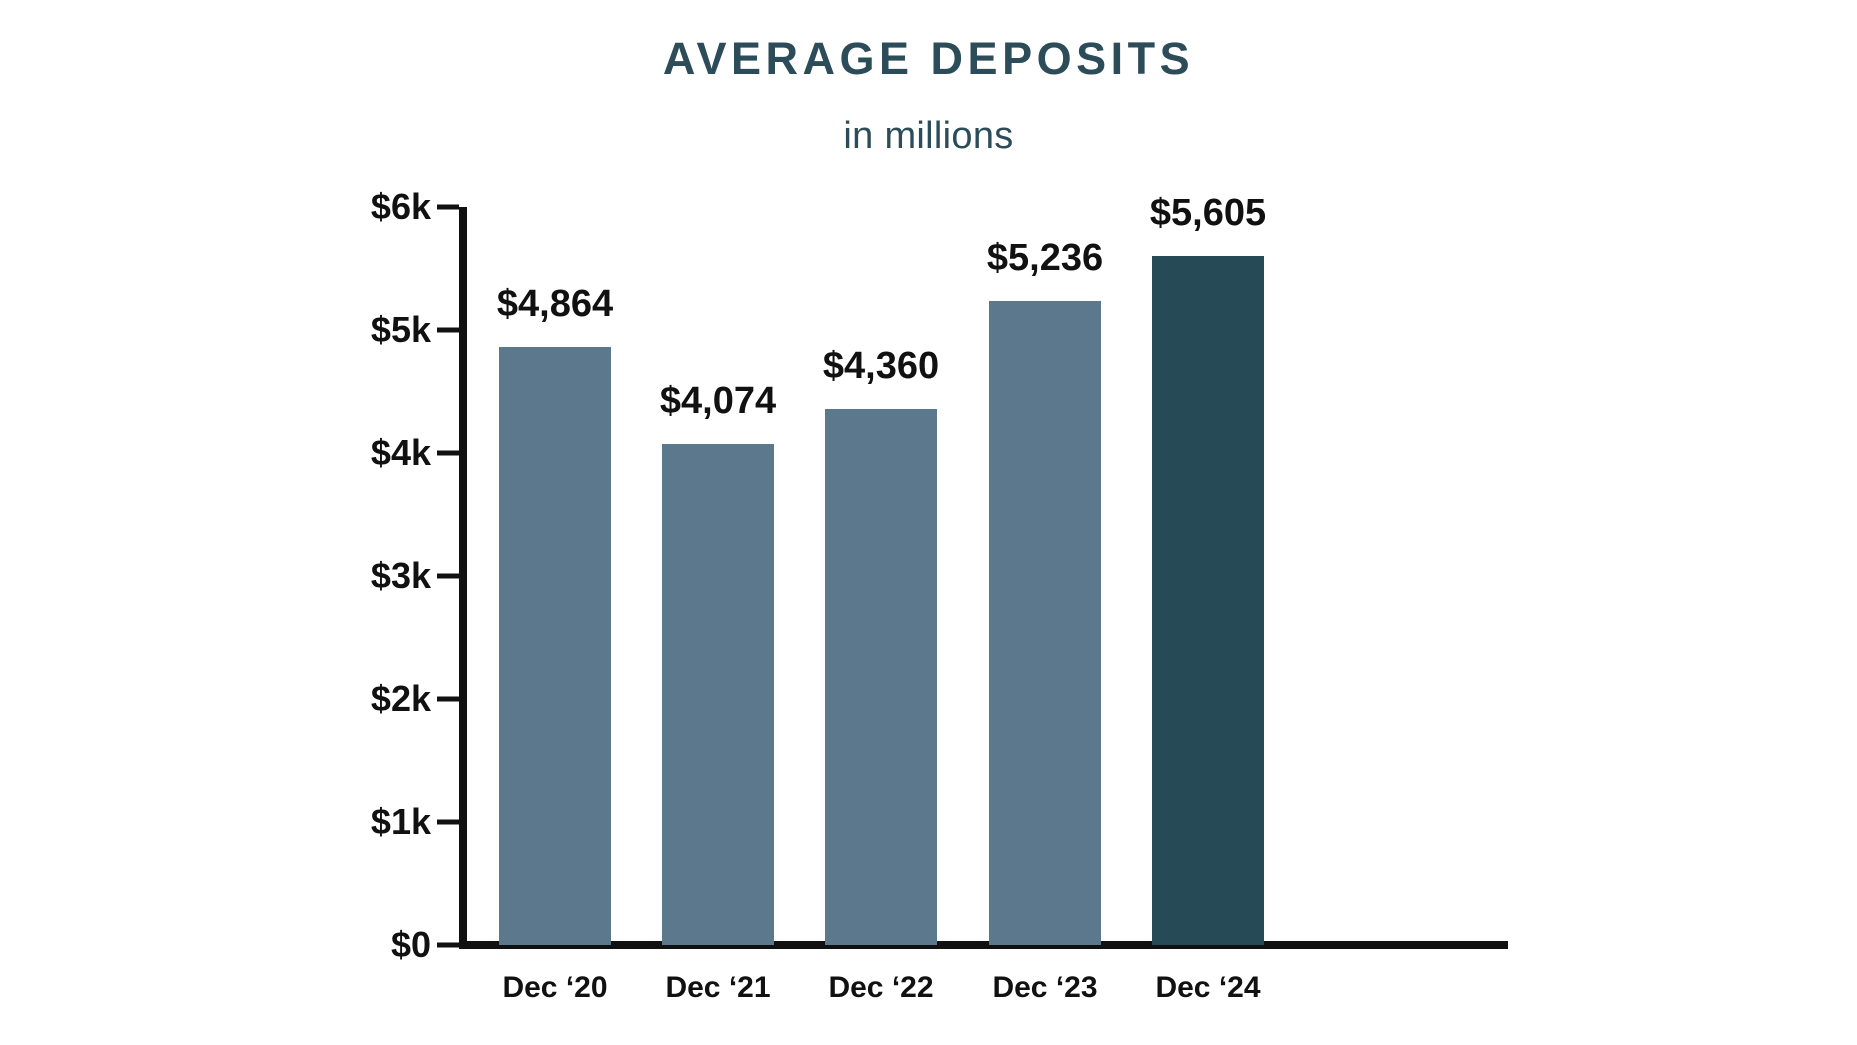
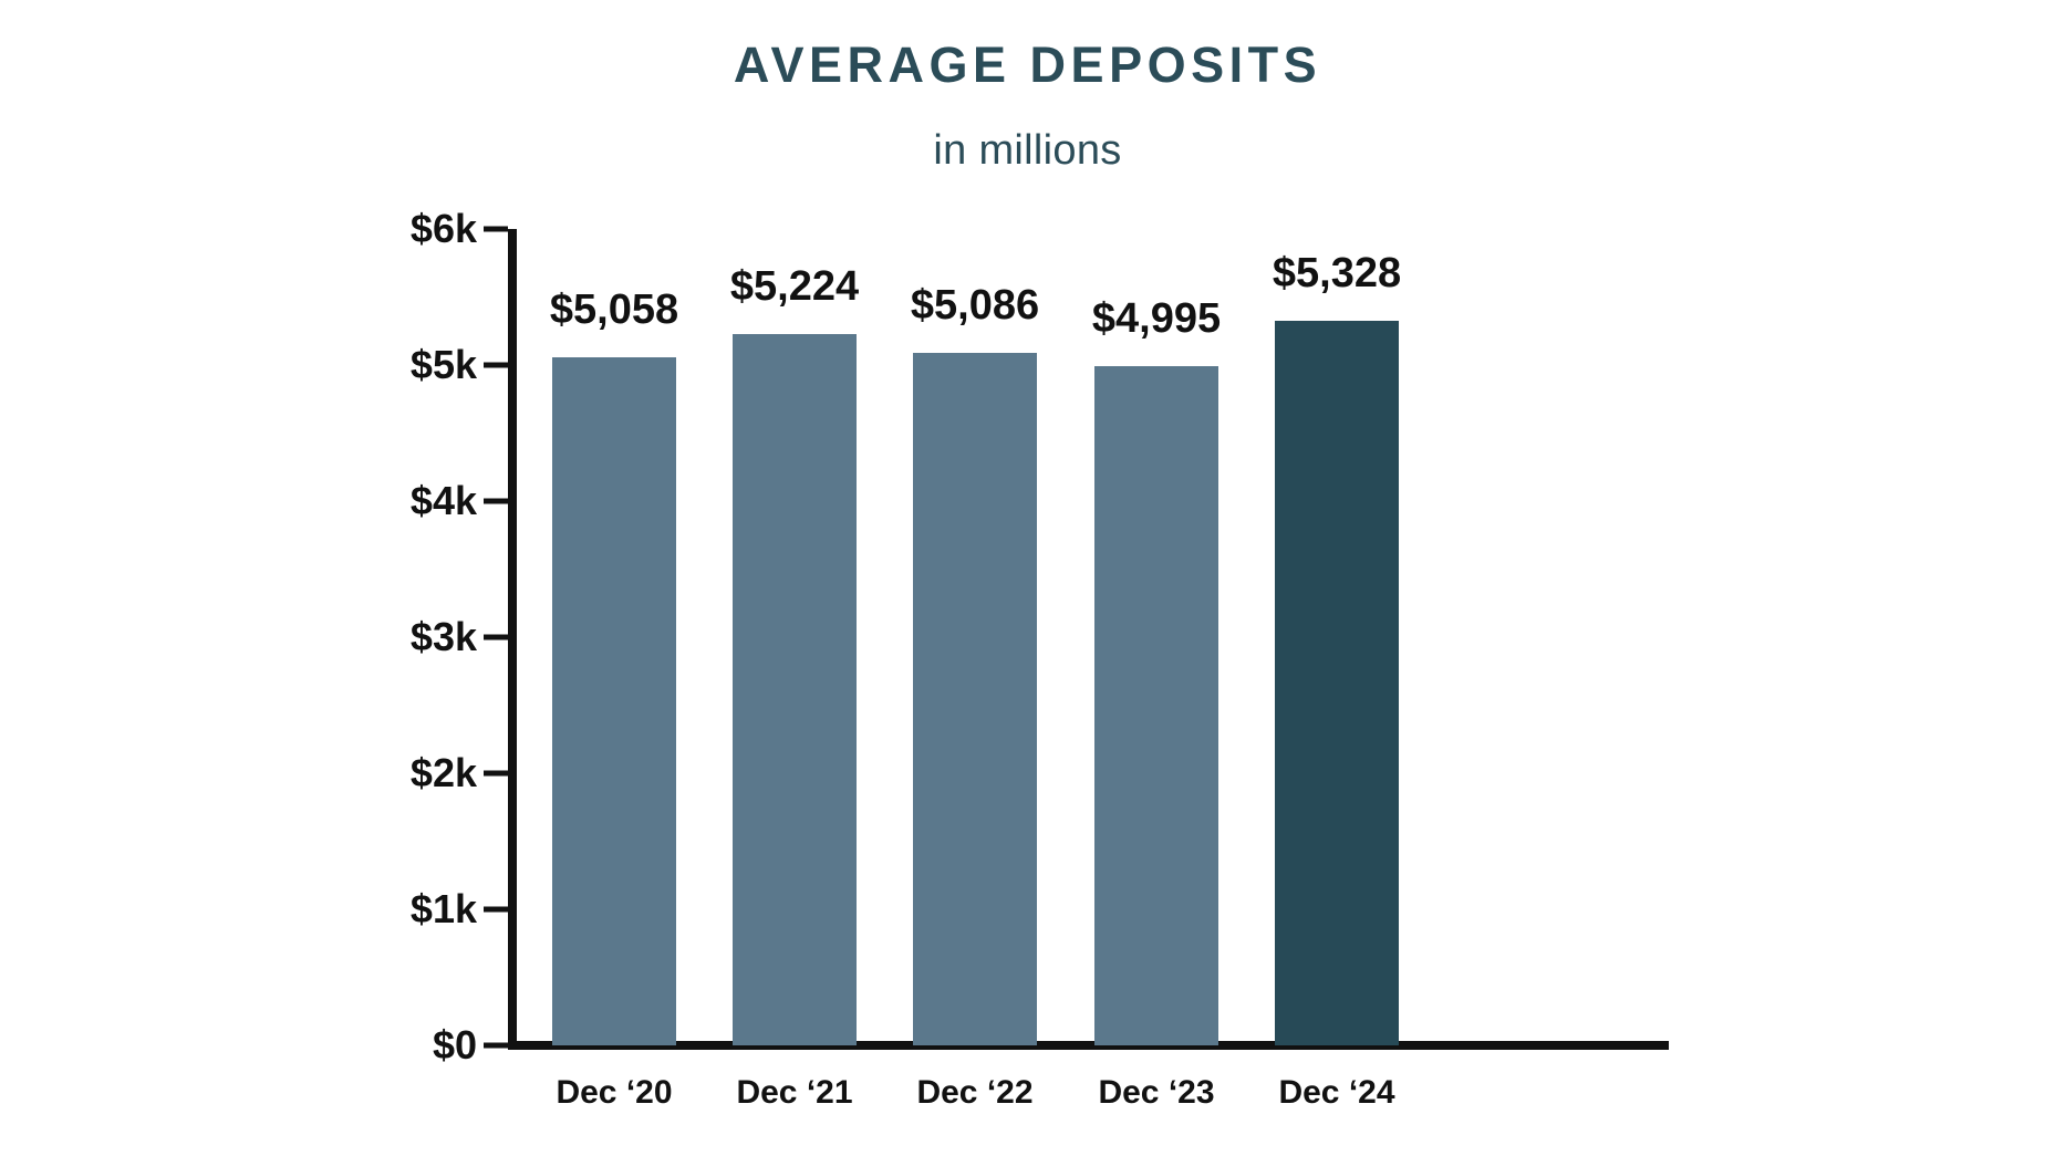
Dec ‘20: $4,864 -> $5,058
Dec ‘21: $4,074 -> $5,224
Dec ‘22: $4,360 -> $5,086
Dec ‘23: $5,236 -> $4,995
Dec ‘24: $5,605 -> $5,328
